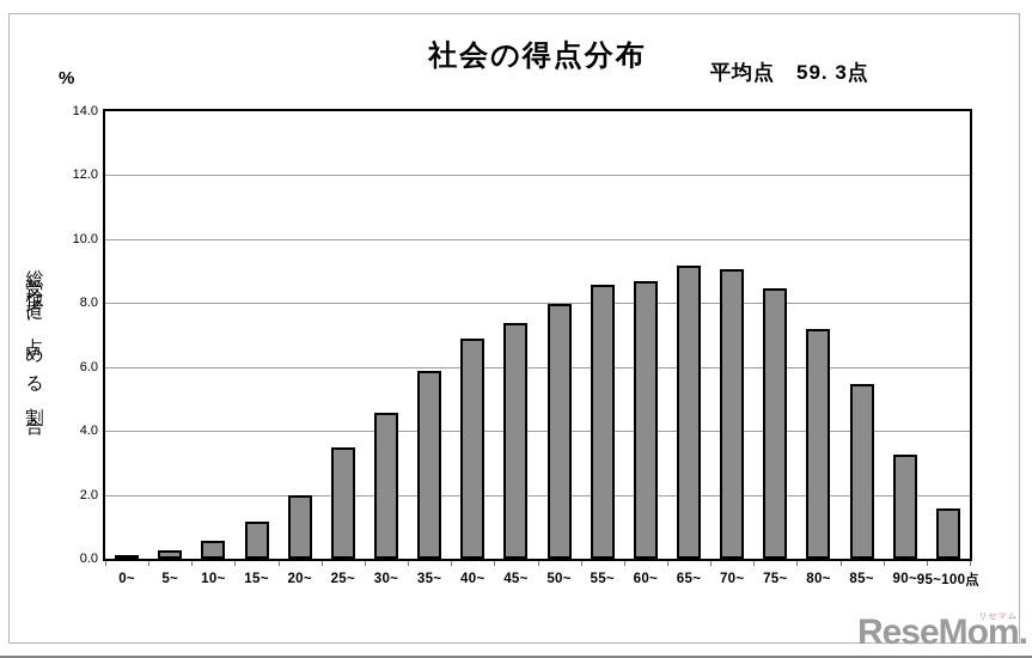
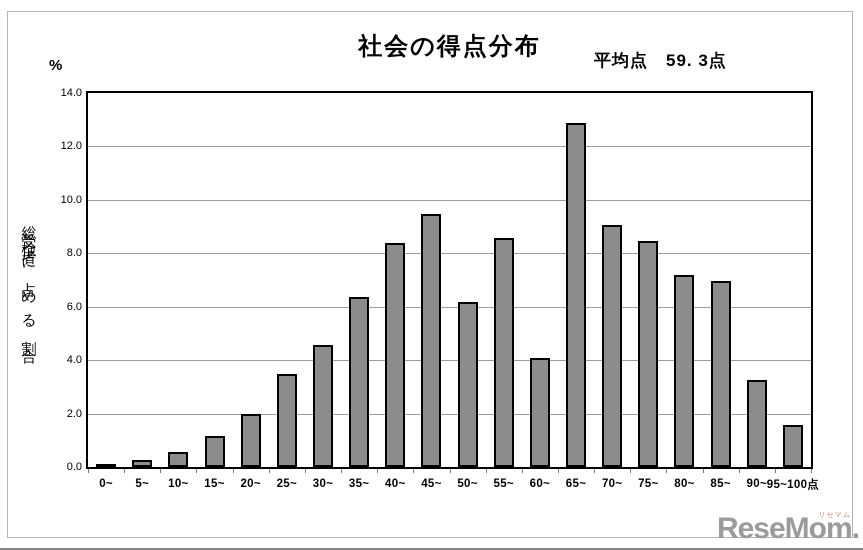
35~: 5.8 -> 6.3
40~: 6.8 -> 8.3
45~: 7.3 -> 9.4
50~: 7.9 -> 6.1
60~: 8.6 -> 4.0
65~: 9.1 -> 12.8
85~: 5.4 -> 6.9
